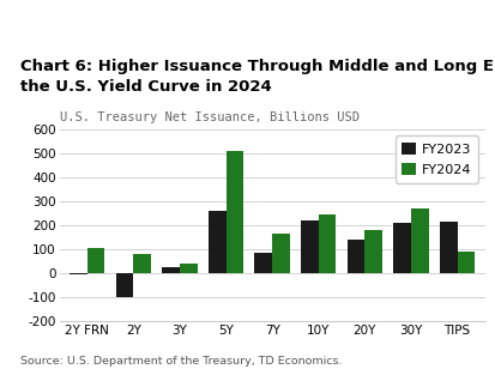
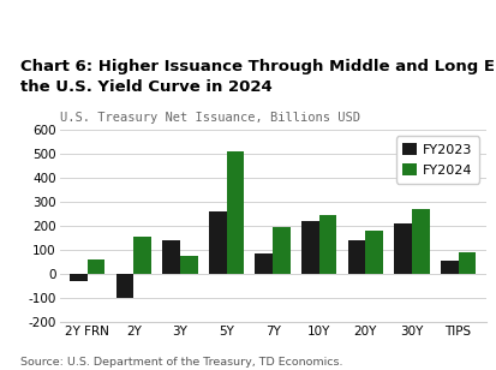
FY2023/2Y FRN: -5 -> -30
FY2024/2Y FRN: 105 -> 60
FY2024/2Y: 80 -> 155
FY2023/3Y: 25 -> 140
FY2024/3Y: 40 -> 75
FY2024/7Y: 165 -> 195
FY2023/TIPS: 215 -> 55
